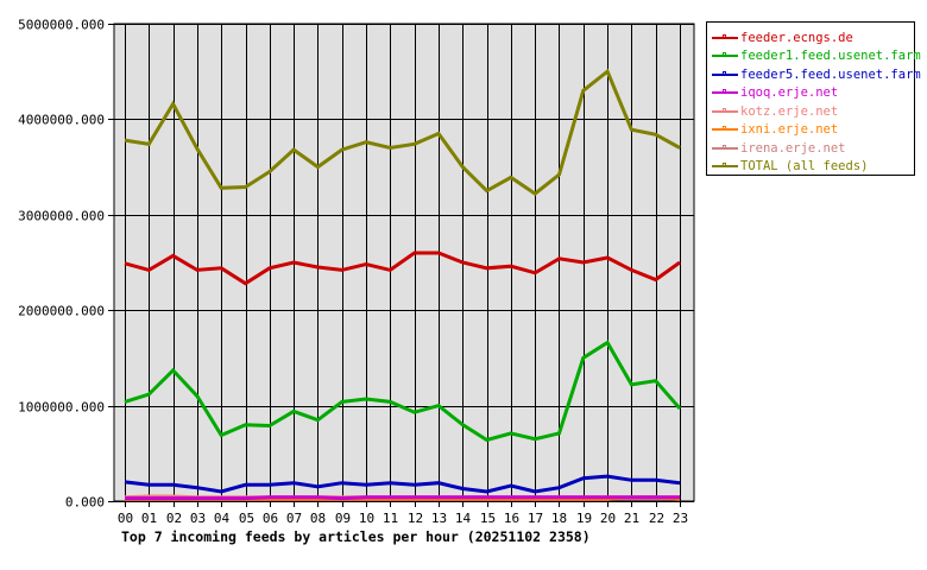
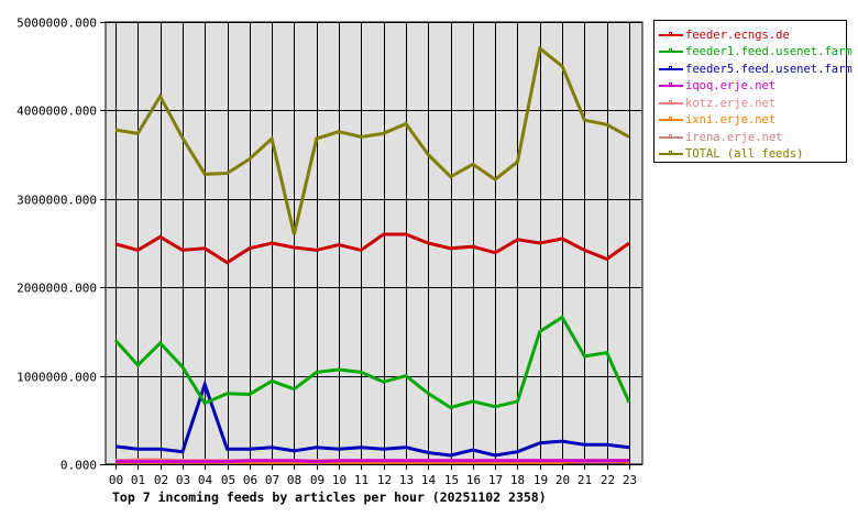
feeder1.feed.usenet.farm/00: 1000000 -> 1400000
feeder5.feed.usenet.farm/04: 100000 -> 900000
TOTAL (all feeds)/08: 3500000 -> 2600000
TOTAL (all feeds)/19: 4300000 -> 4700000
feeder1.feed.usenet.farm/23: 1000000 -> 700000
